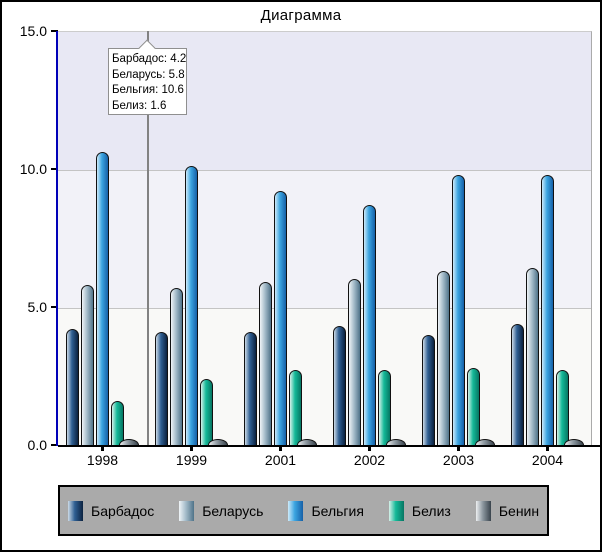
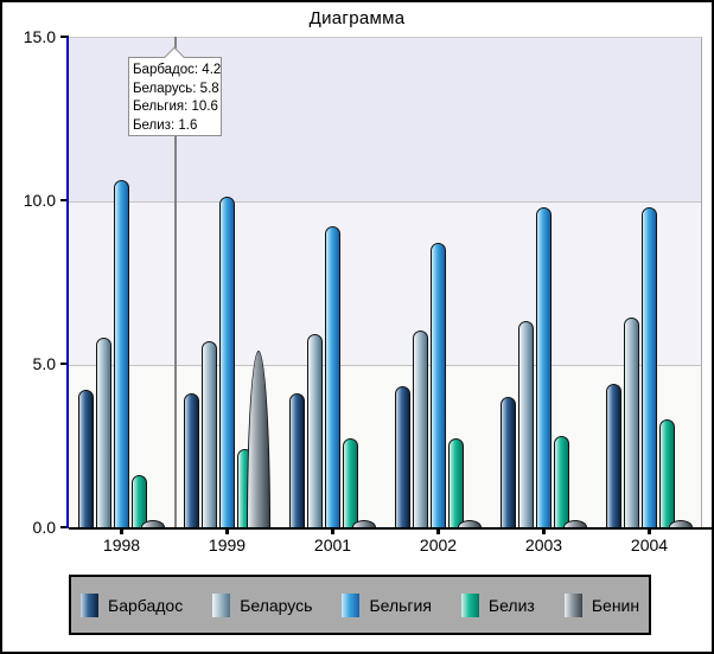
Бенин/1999: 0.2 -> 5.4
Белиз/2004: 2.7 -> 3.3
